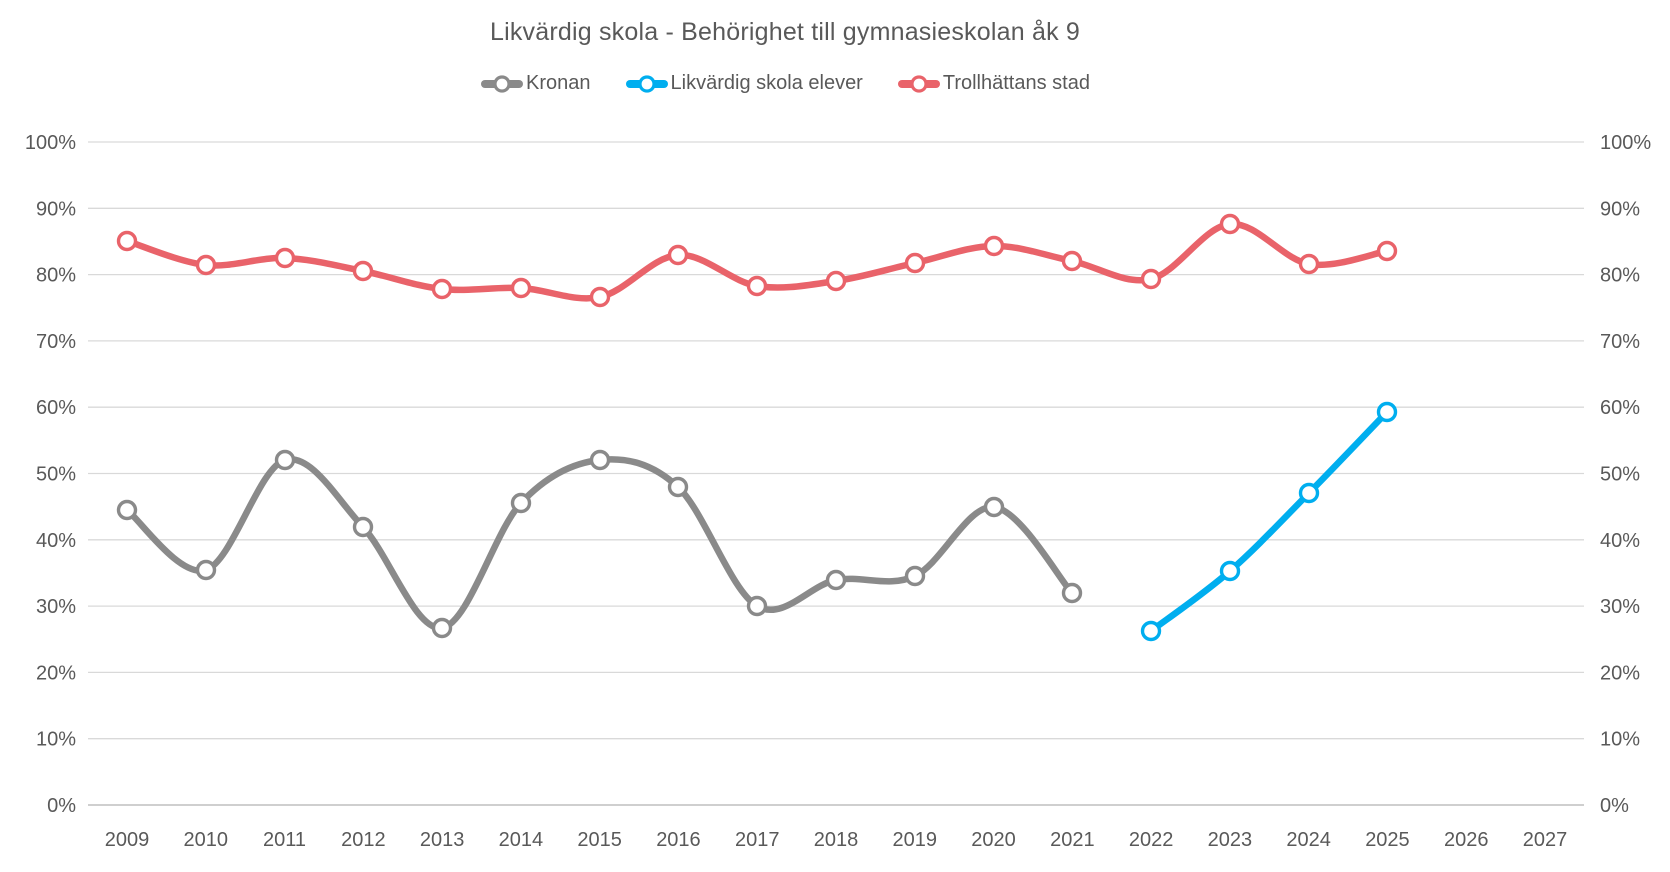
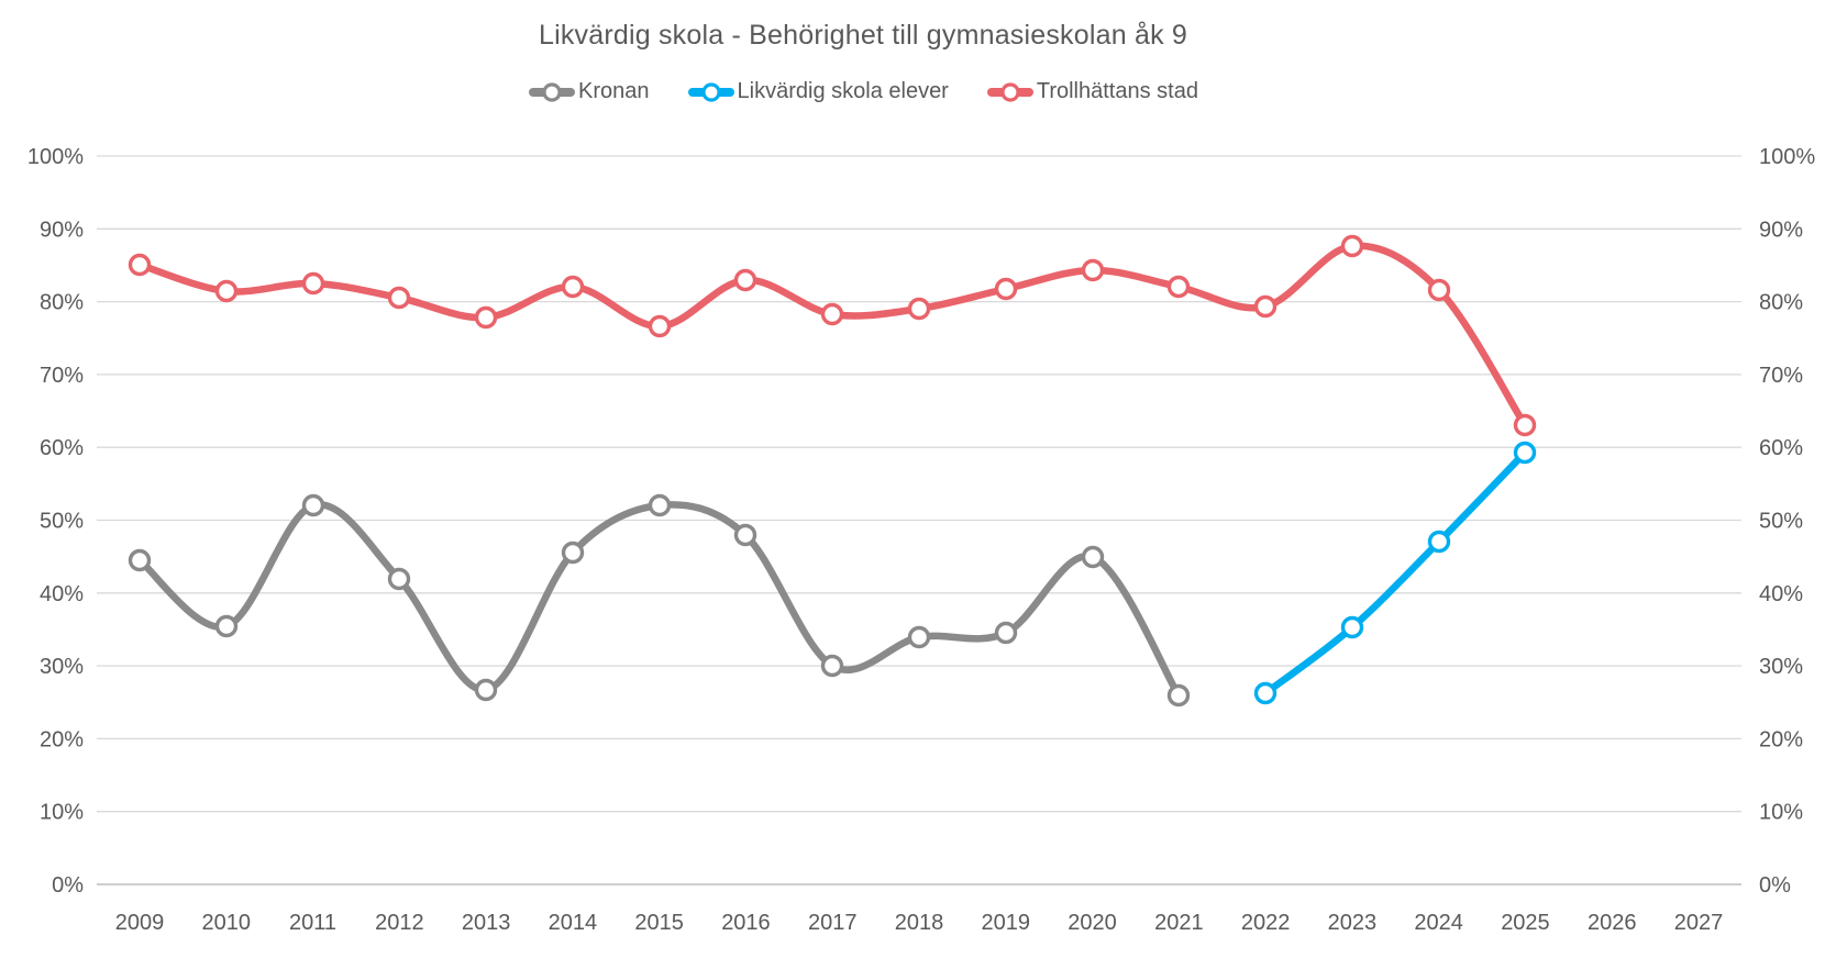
Trollhättans stad/2014: 78% -> 82%
Kronan/2021: 32% -> 26%
Trollhättans stad/2025: 84% -> 63%
